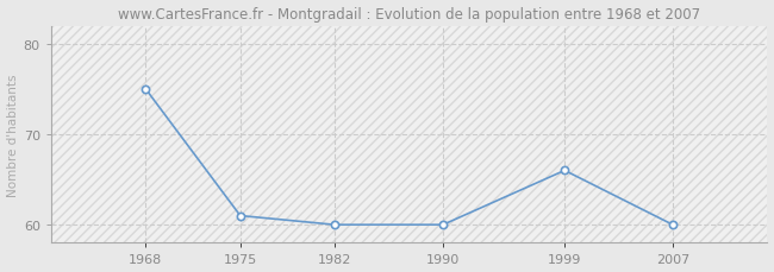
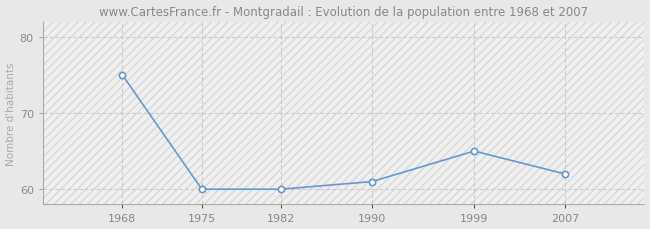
1975: 61 -> 60
1990: 60 -> 61
1999: 66 -> 65
2007: 60 -> 62
